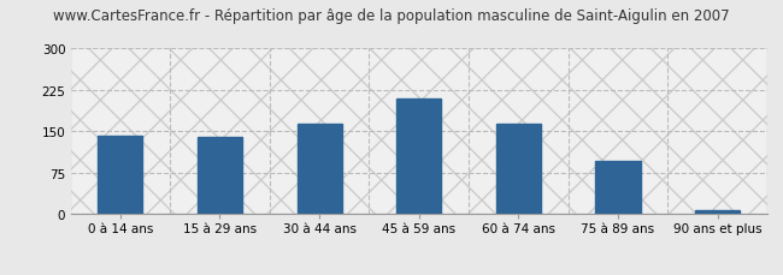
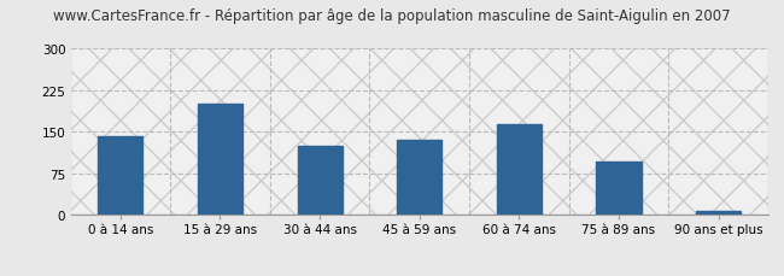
15 à 29 ans: 139 -> 200
30 à 44 ans: 163 -> 125
45 à 59 ans: 210 -> 135
